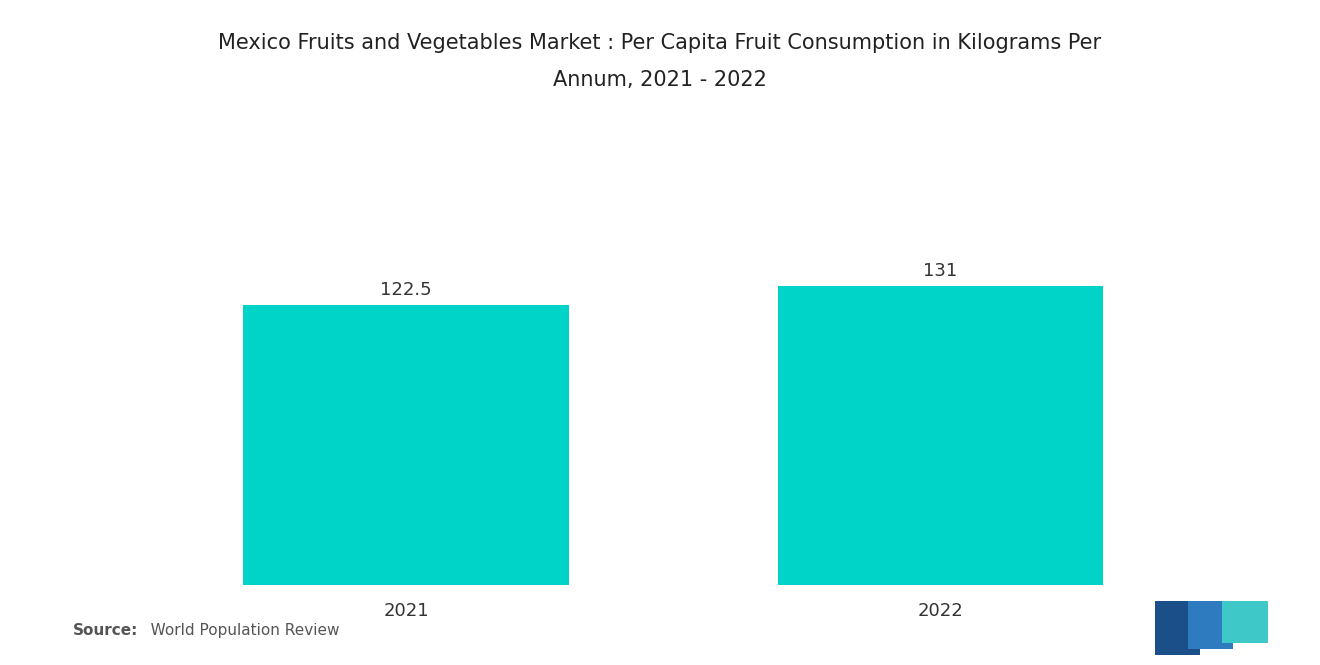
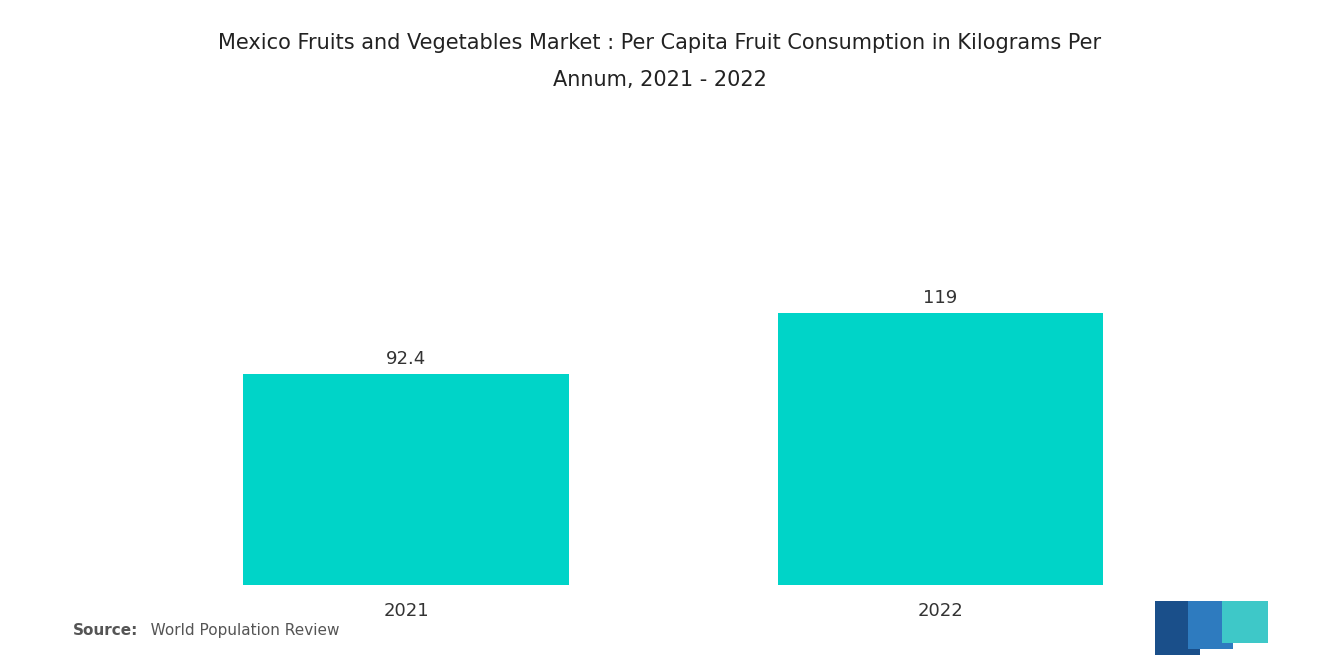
2021: 122.5 -> 92.4
2022: 131 -> 119
